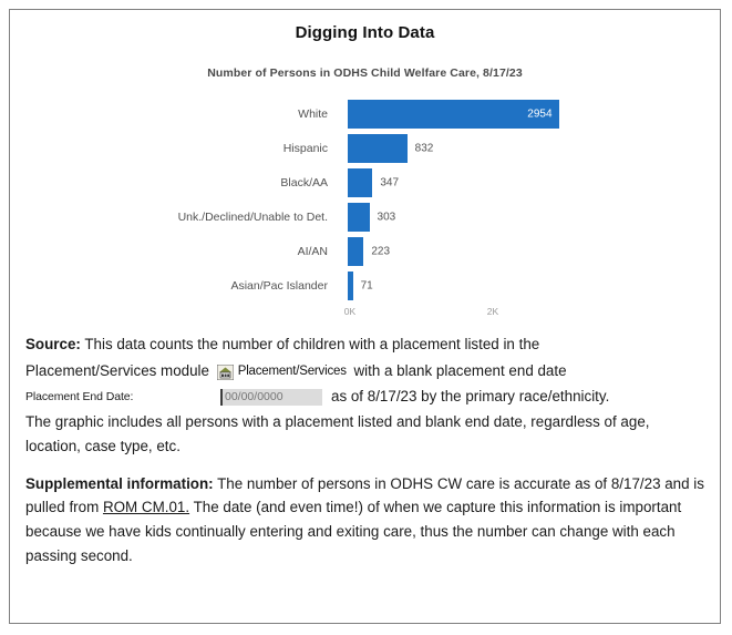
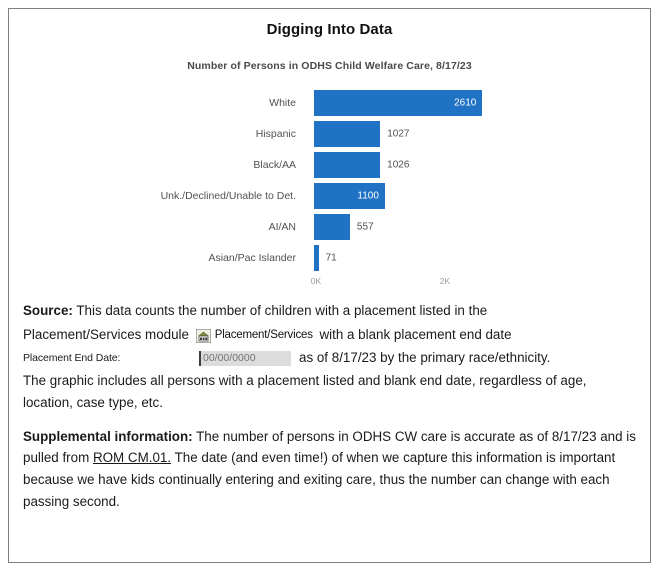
White: 2954 -> 2610
Hispanic: 832 -> 1027
Black/AA: 347 -> 1026
Unk./Declined/Unable to Det.: 303 -> 1100
AI/AN: 223 -> 557
